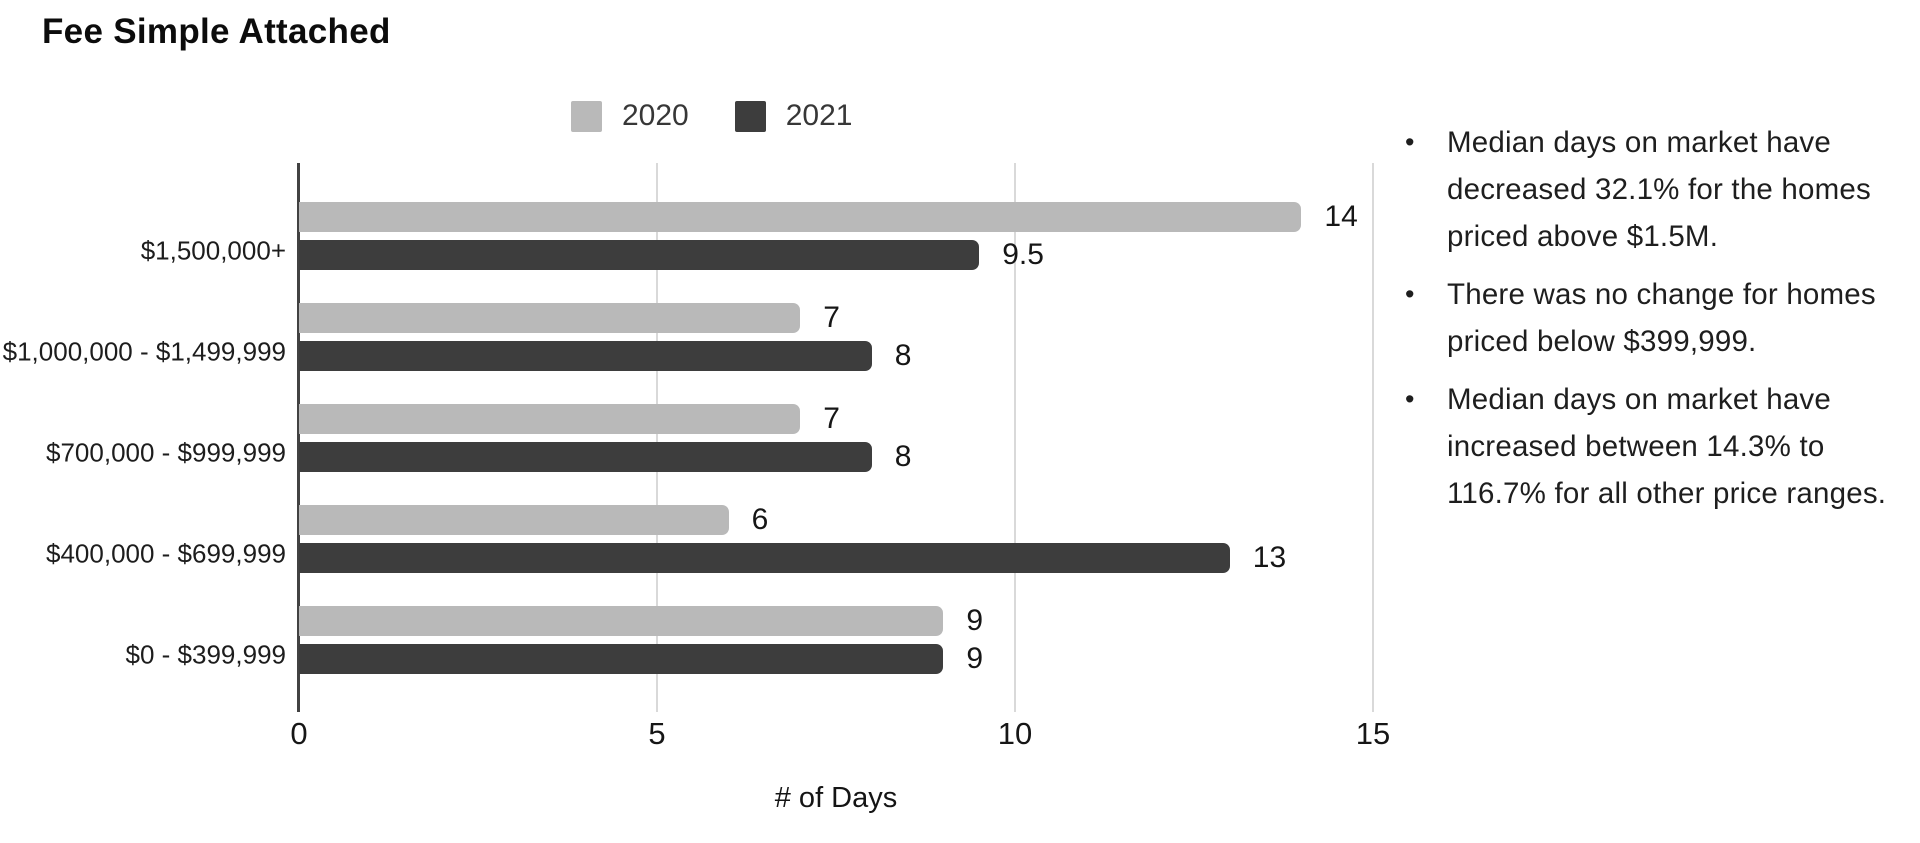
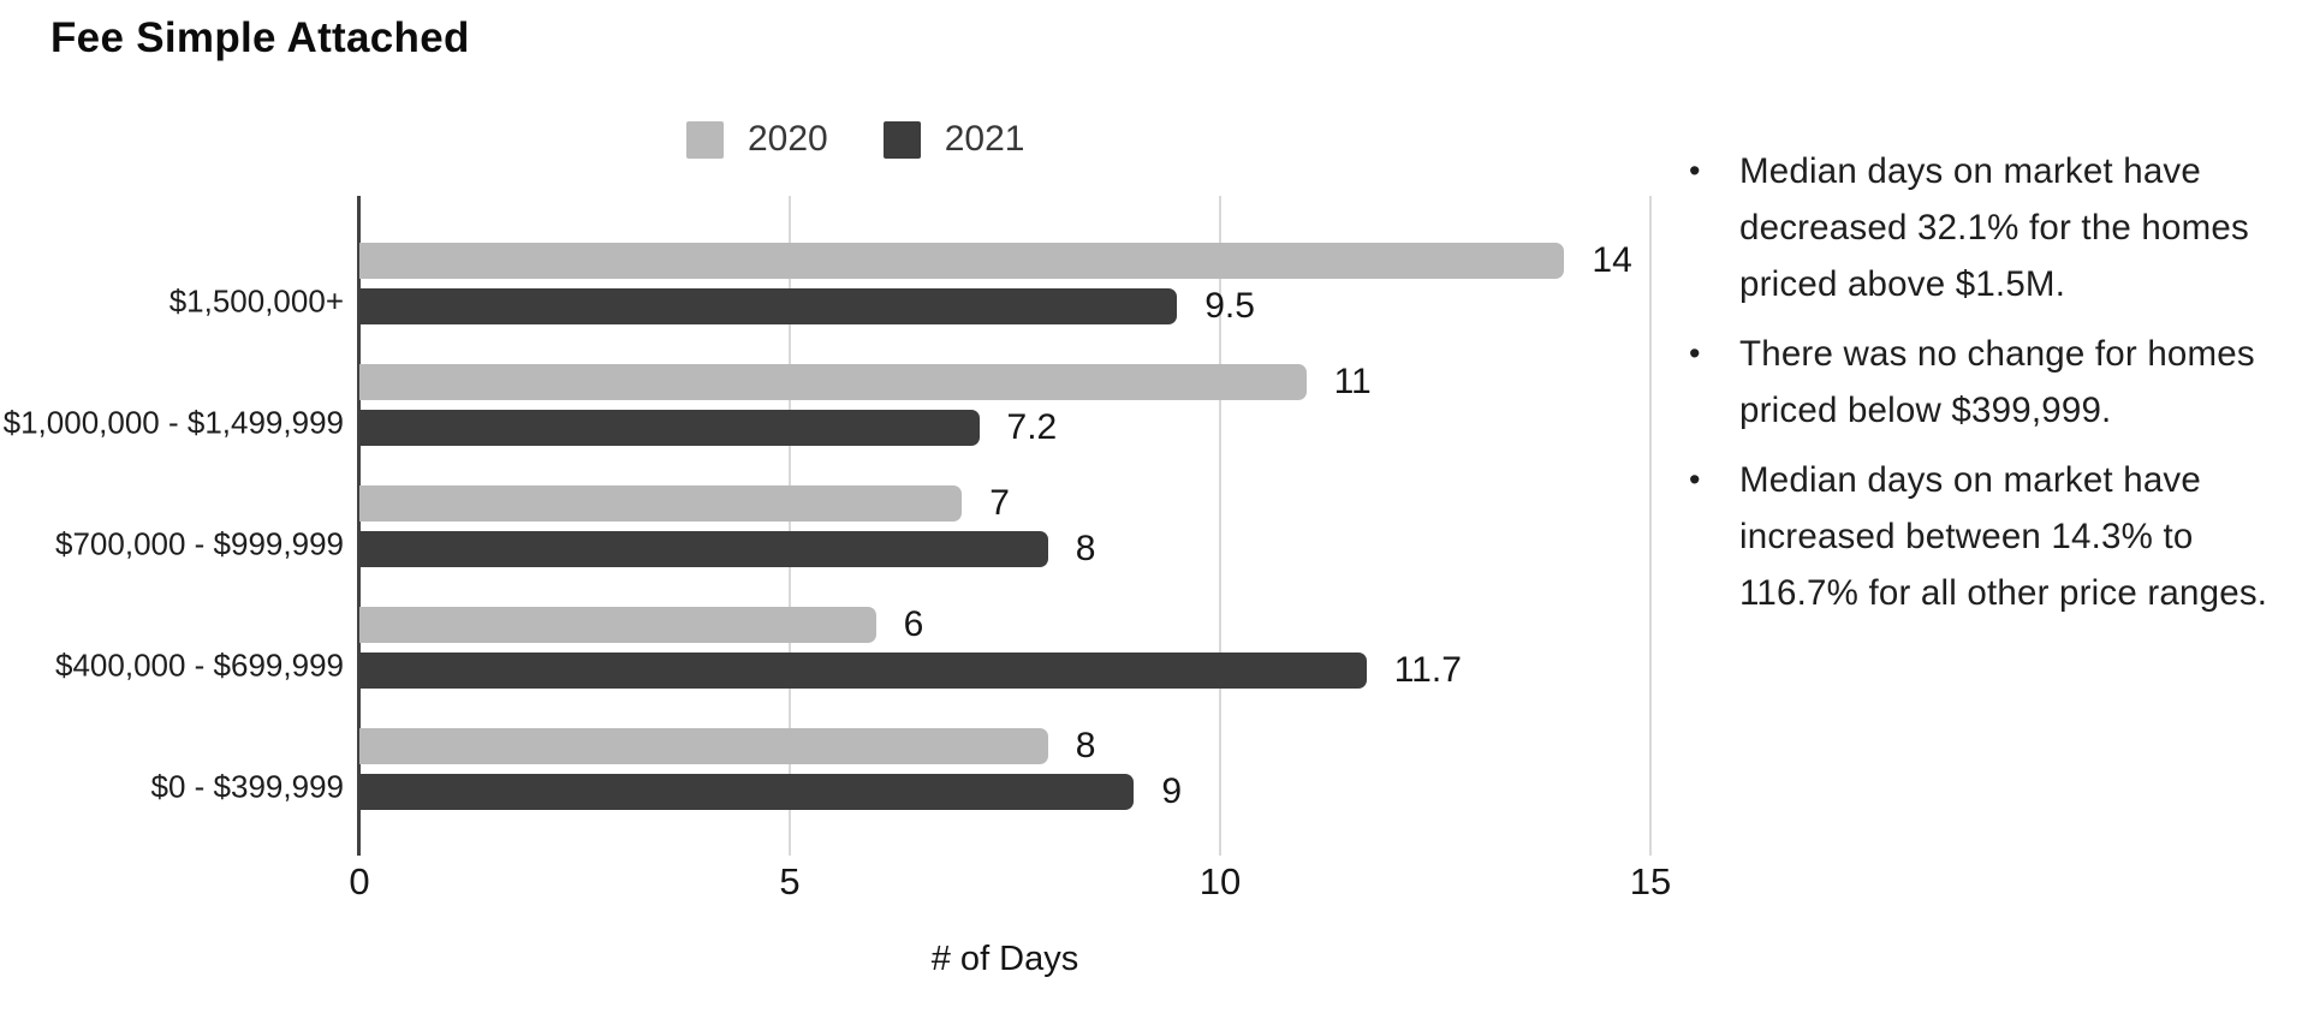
2020/$1,000,000 - $1,499,999: 7 -> 11
2021/$1,000,000 - $1,499,999: 8 -> 7.2
2021/$400,000 - $699,999: 13 -> 11.7
2020/$0 - $399,999: 9 -> 8
